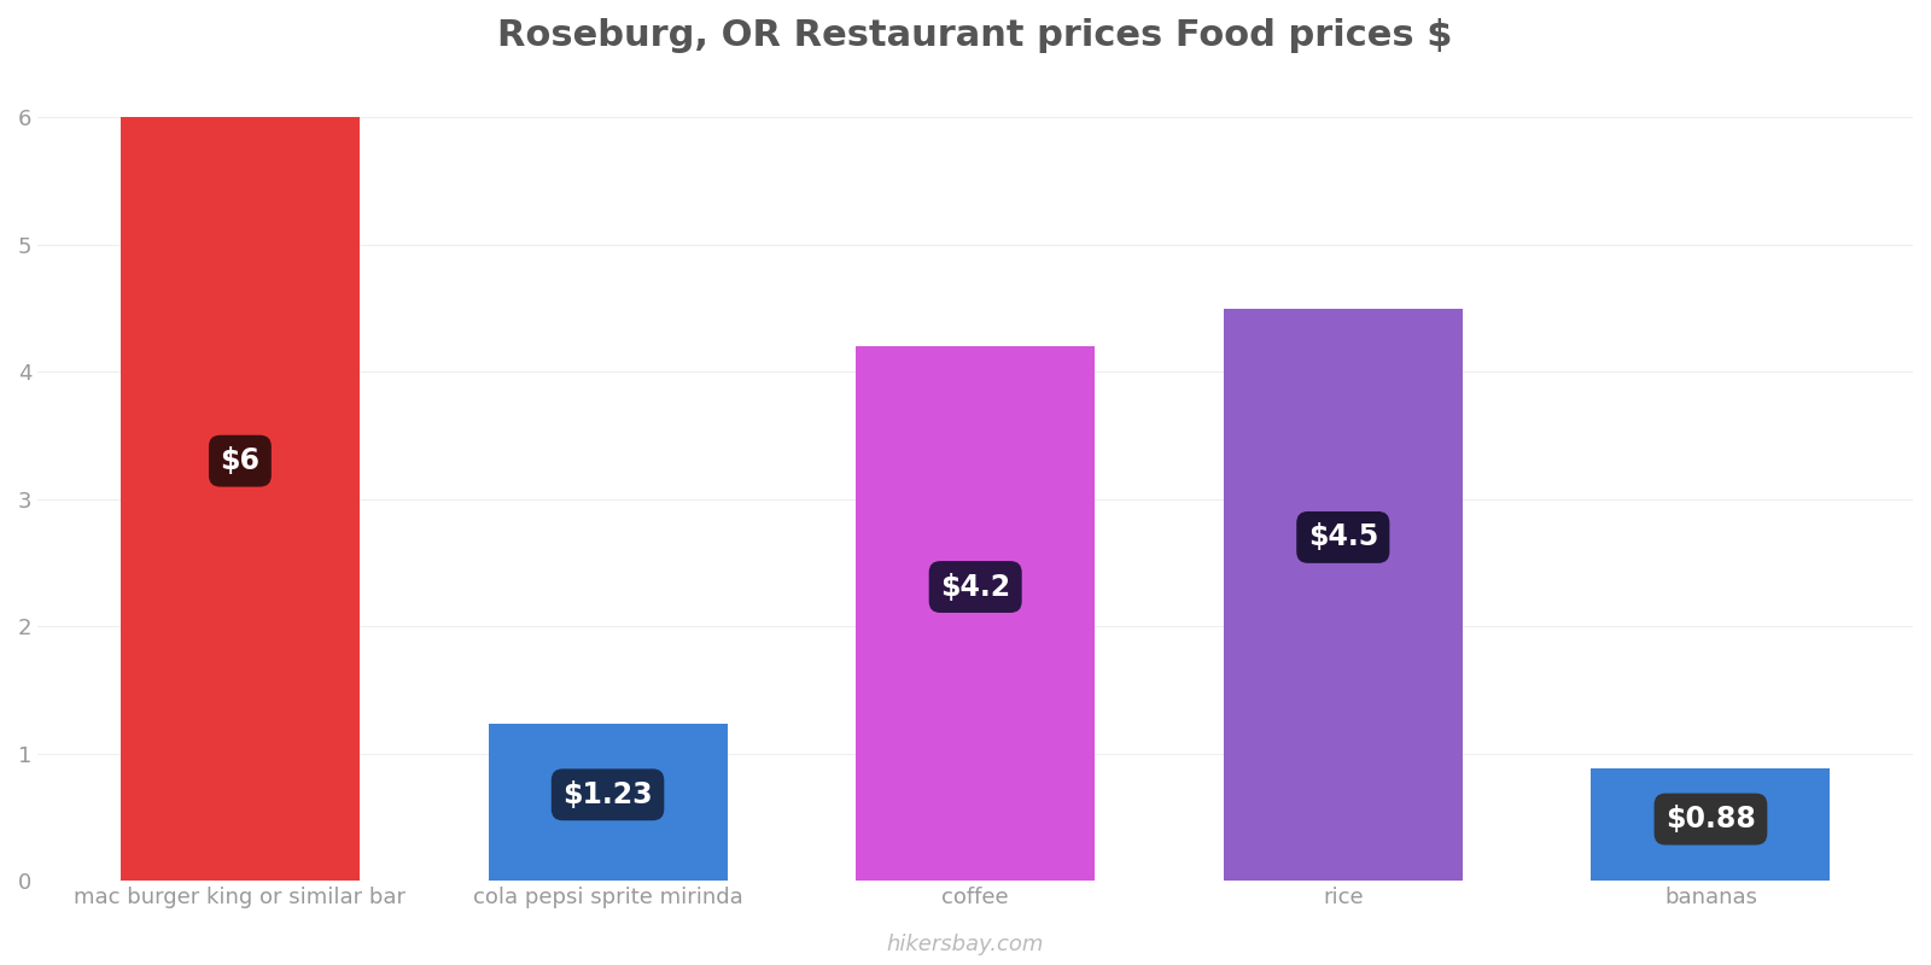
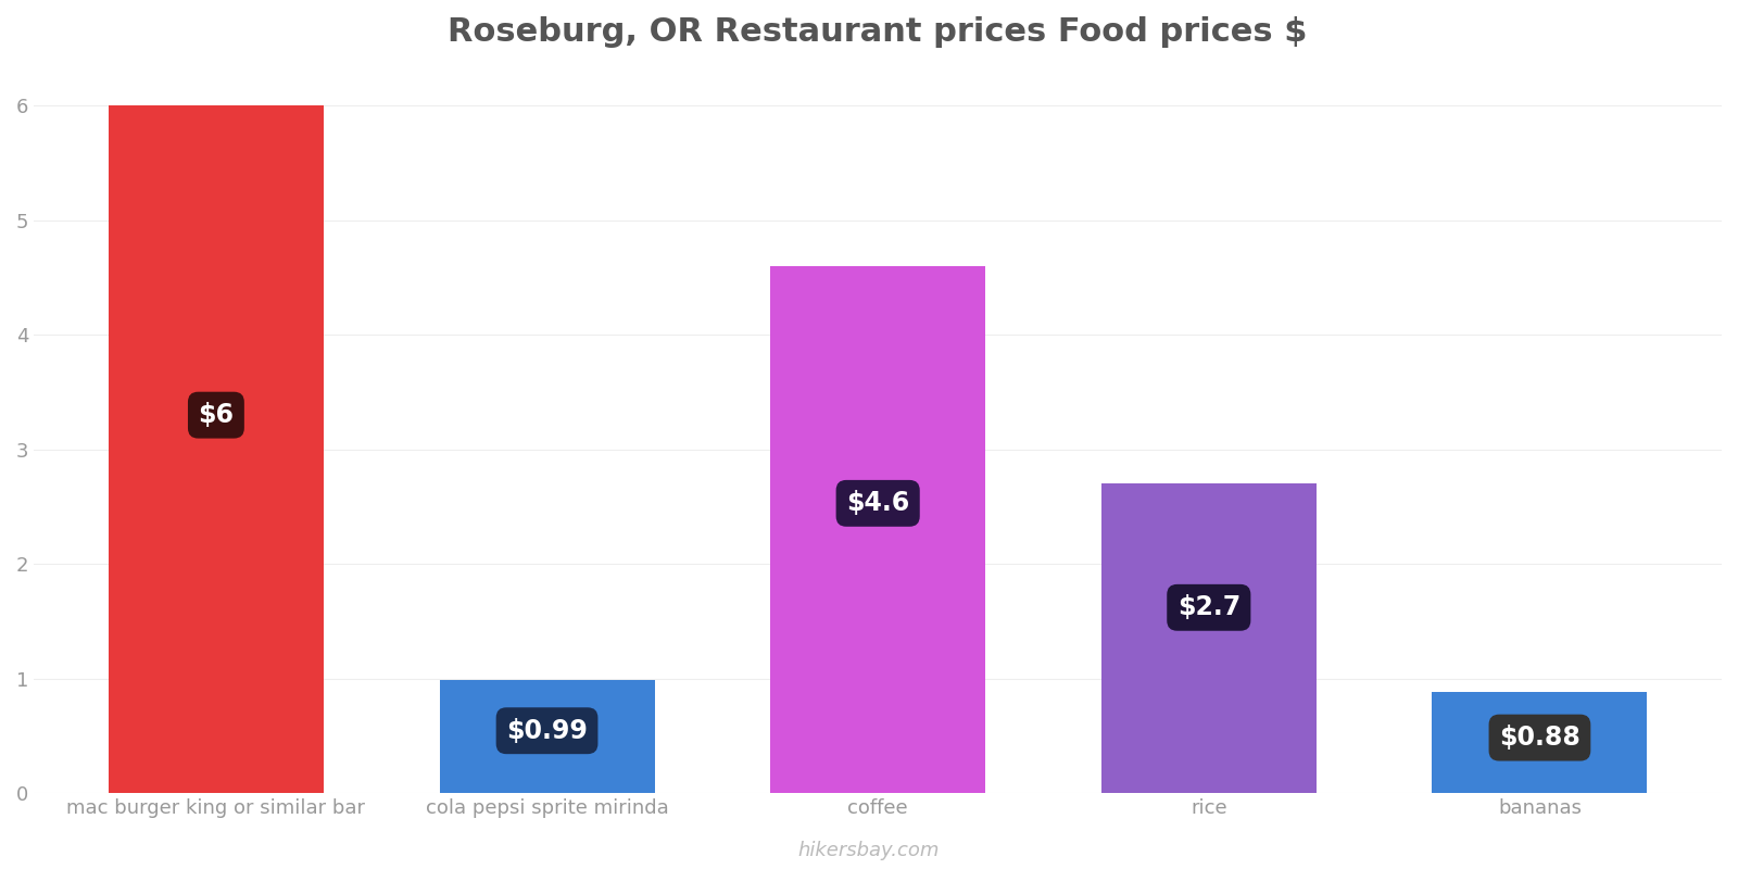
cola pepsi sprite mirinda: $1.23 -> $0.99
coffee: $4.2 -> $4.6
rice: $4.5 -> $2.7
